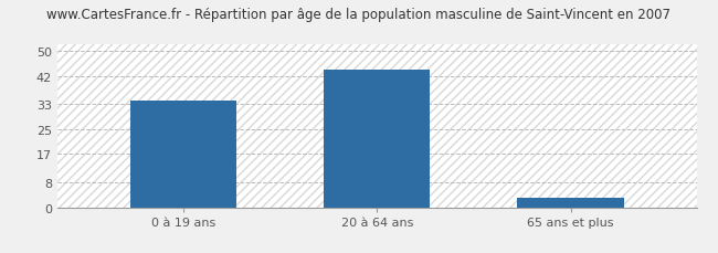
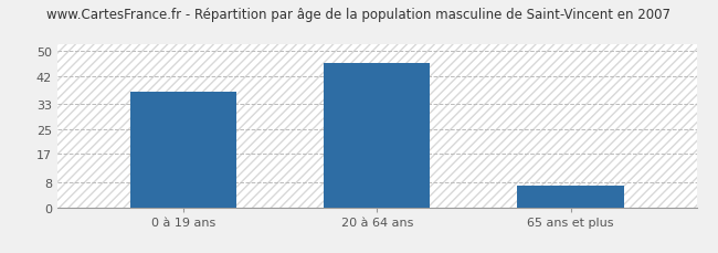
0 à 19 ans: 34 -> 37
20 à 64 ans: 44 -> 46
65 ans et plus: 3 -> 7
